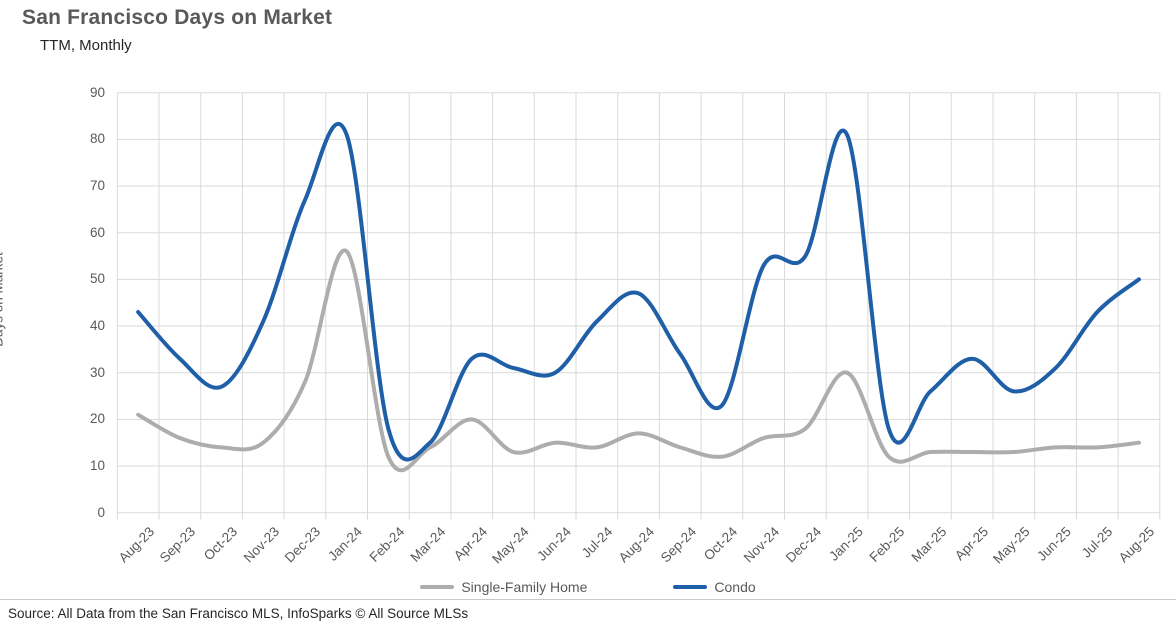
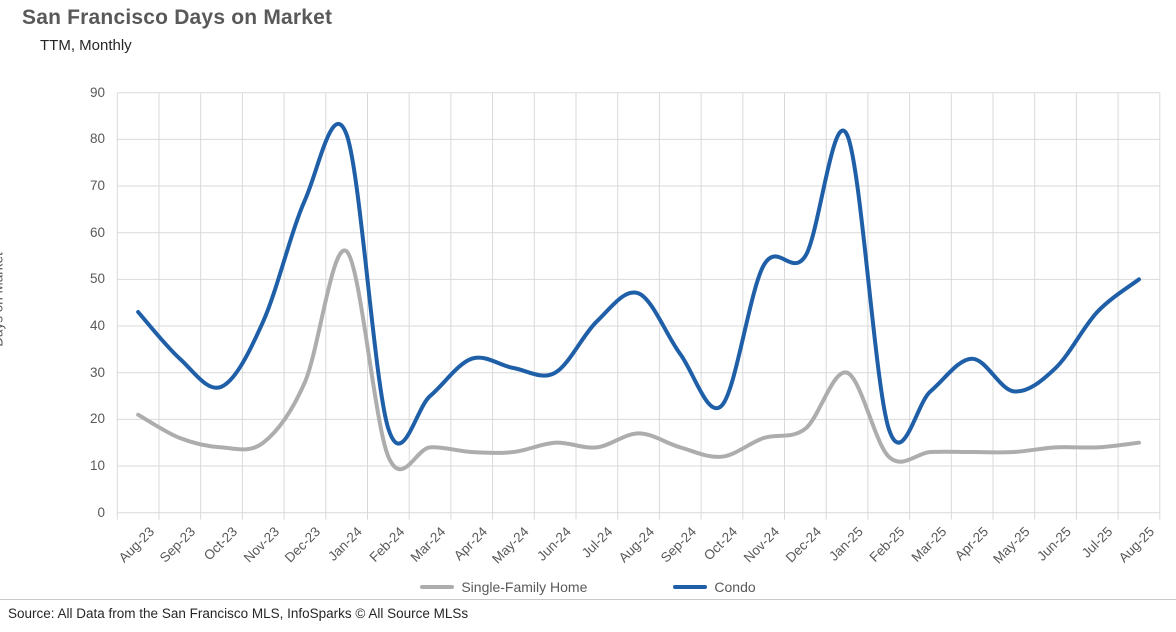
Condo/Mar-24: 15 -> 25
Single-Family Home/Apr-24: 20 -> 13
